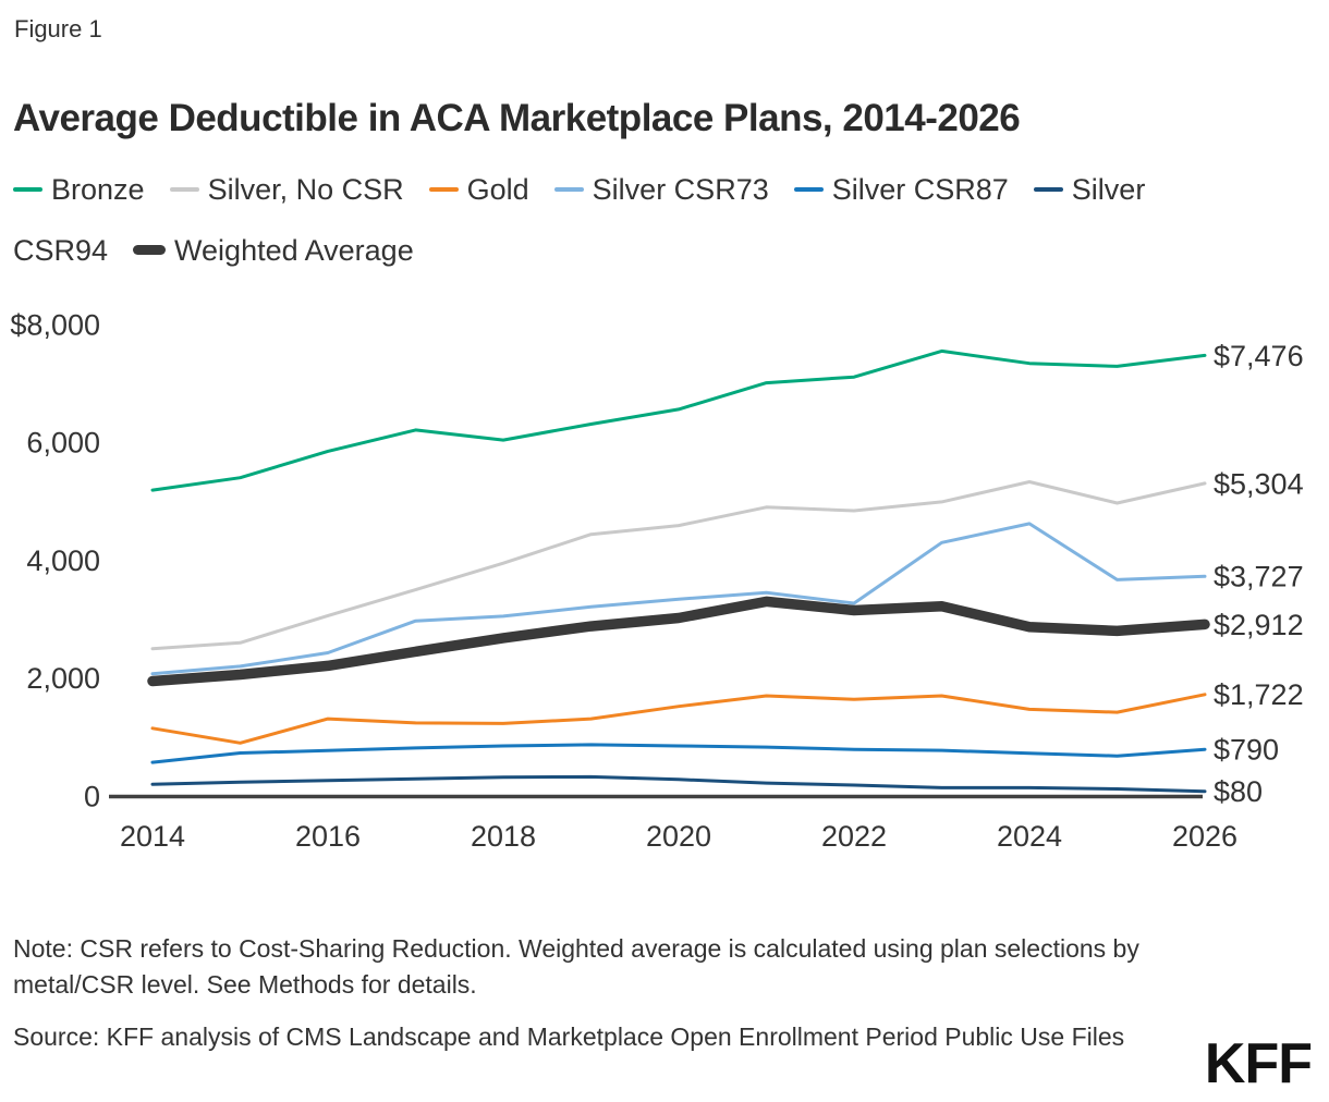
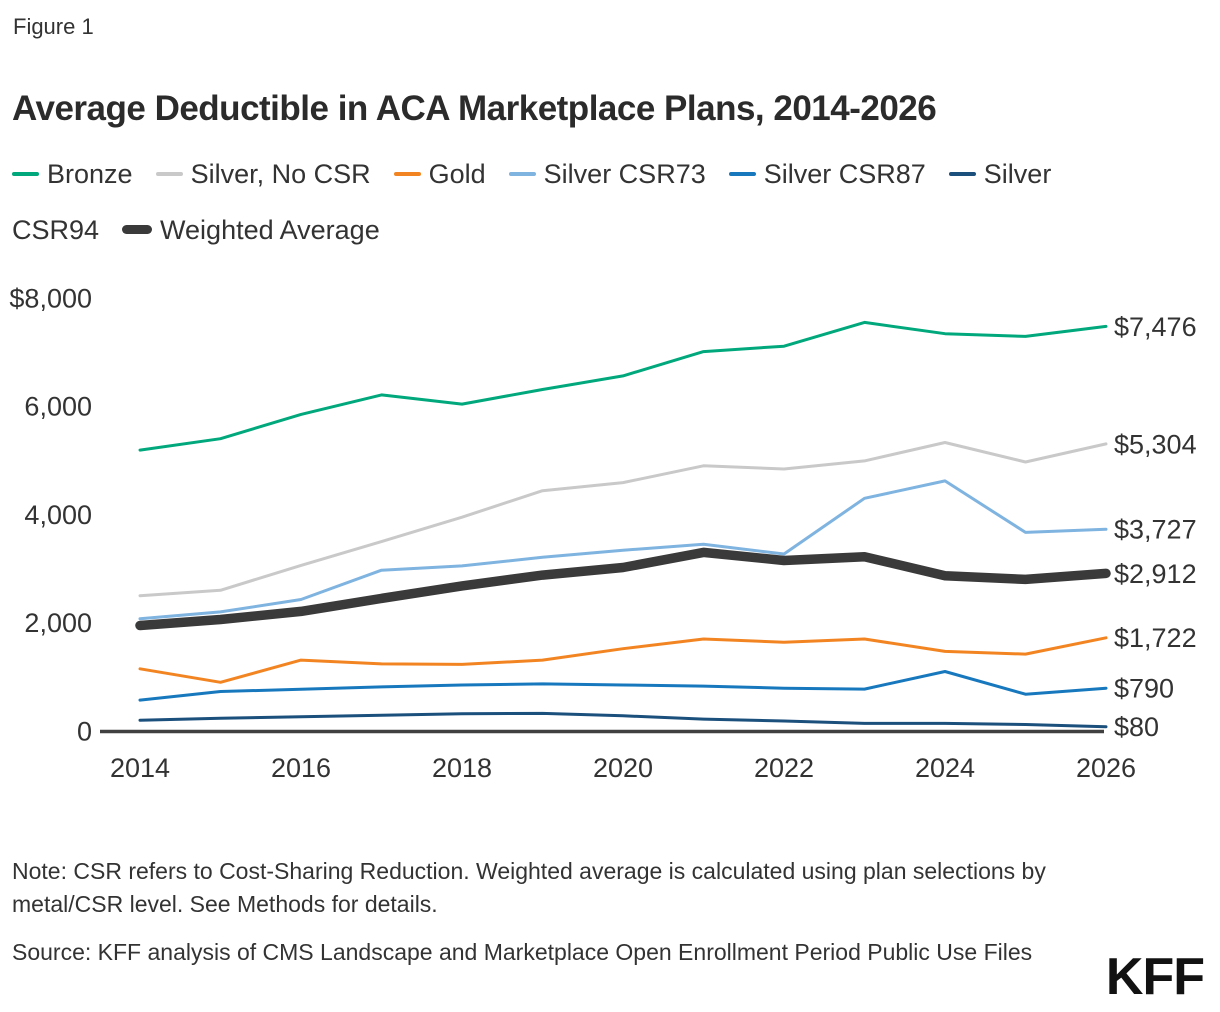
Silver CSR87/2024: $700 -> $1100
